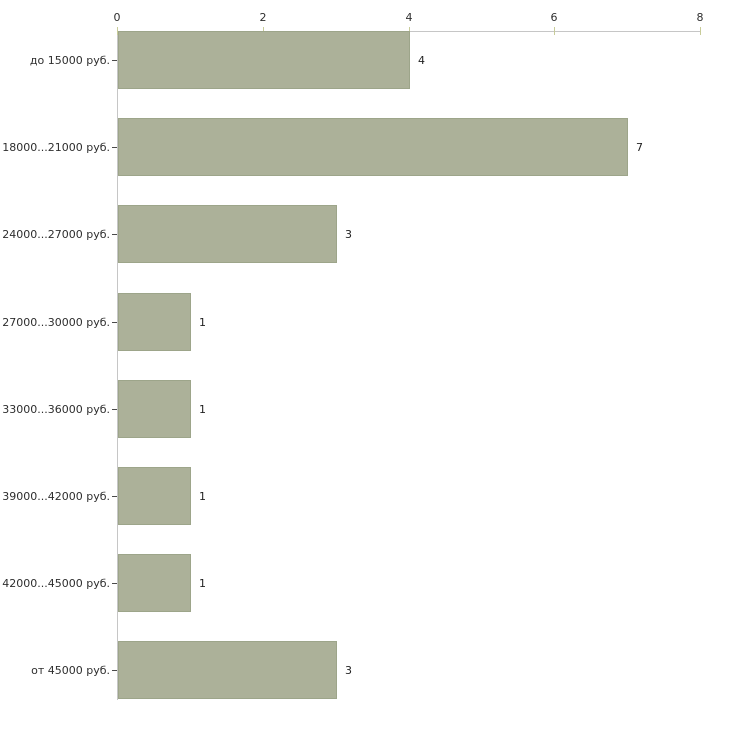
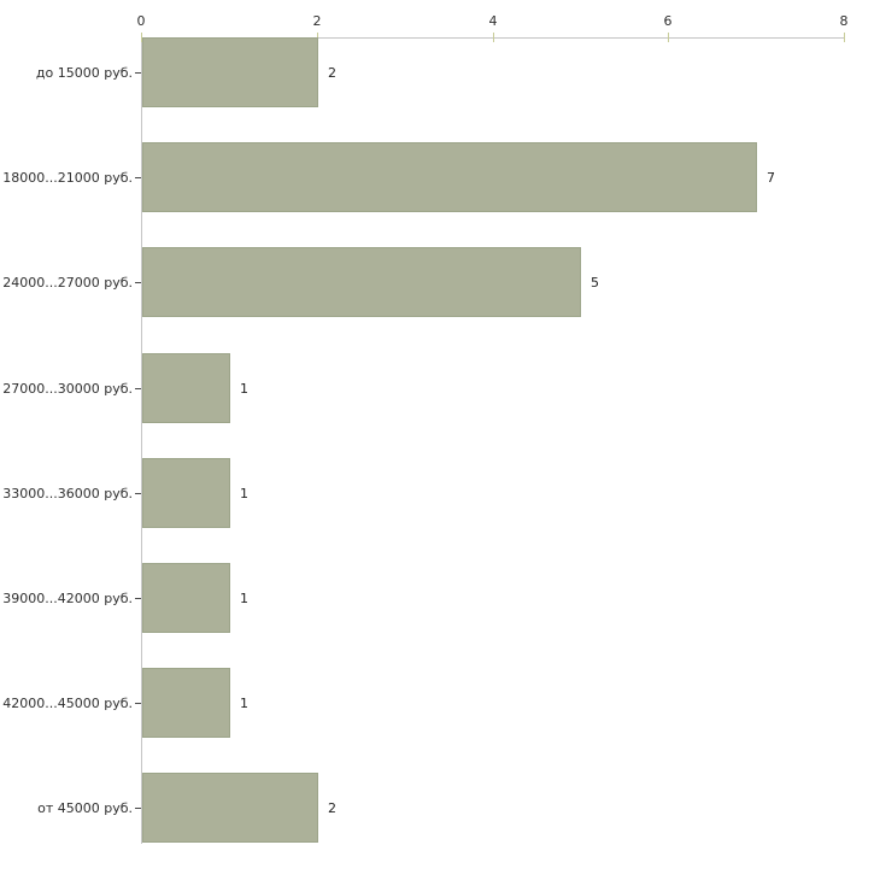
до 15000 руб.: 4 -> 2
24000...27000 руб.: 3 -> 5
от 45000 руб.: 3 -> 2
